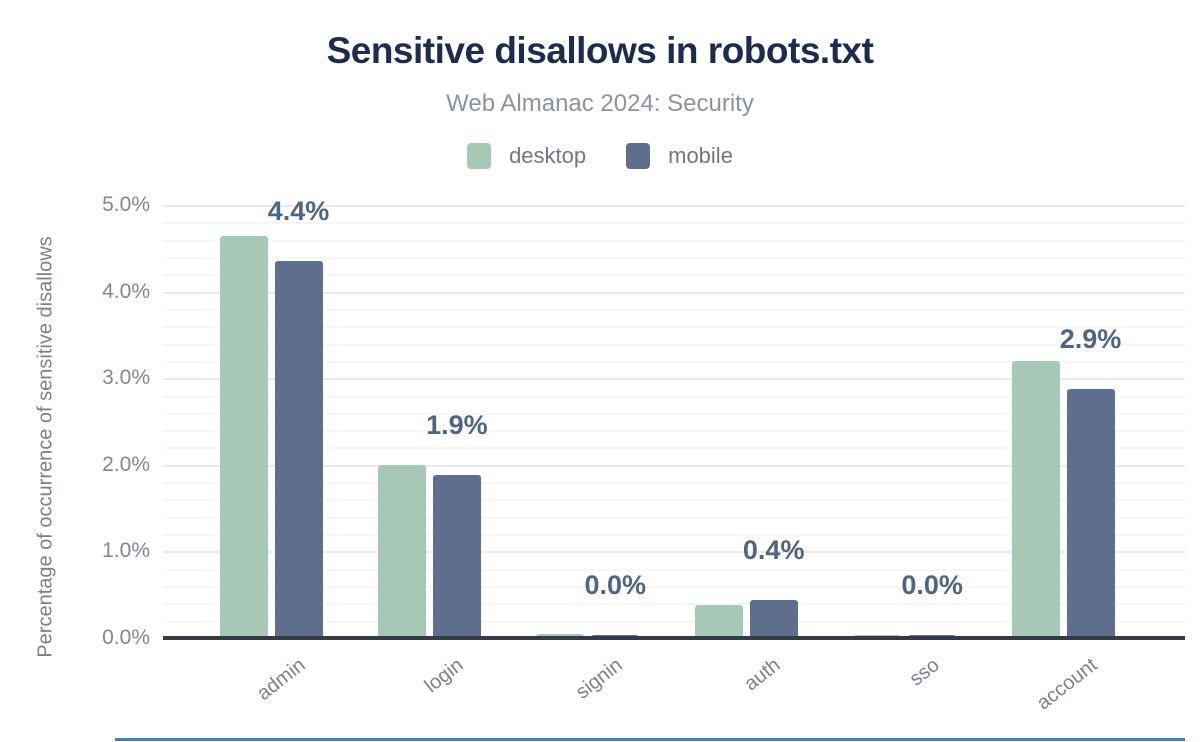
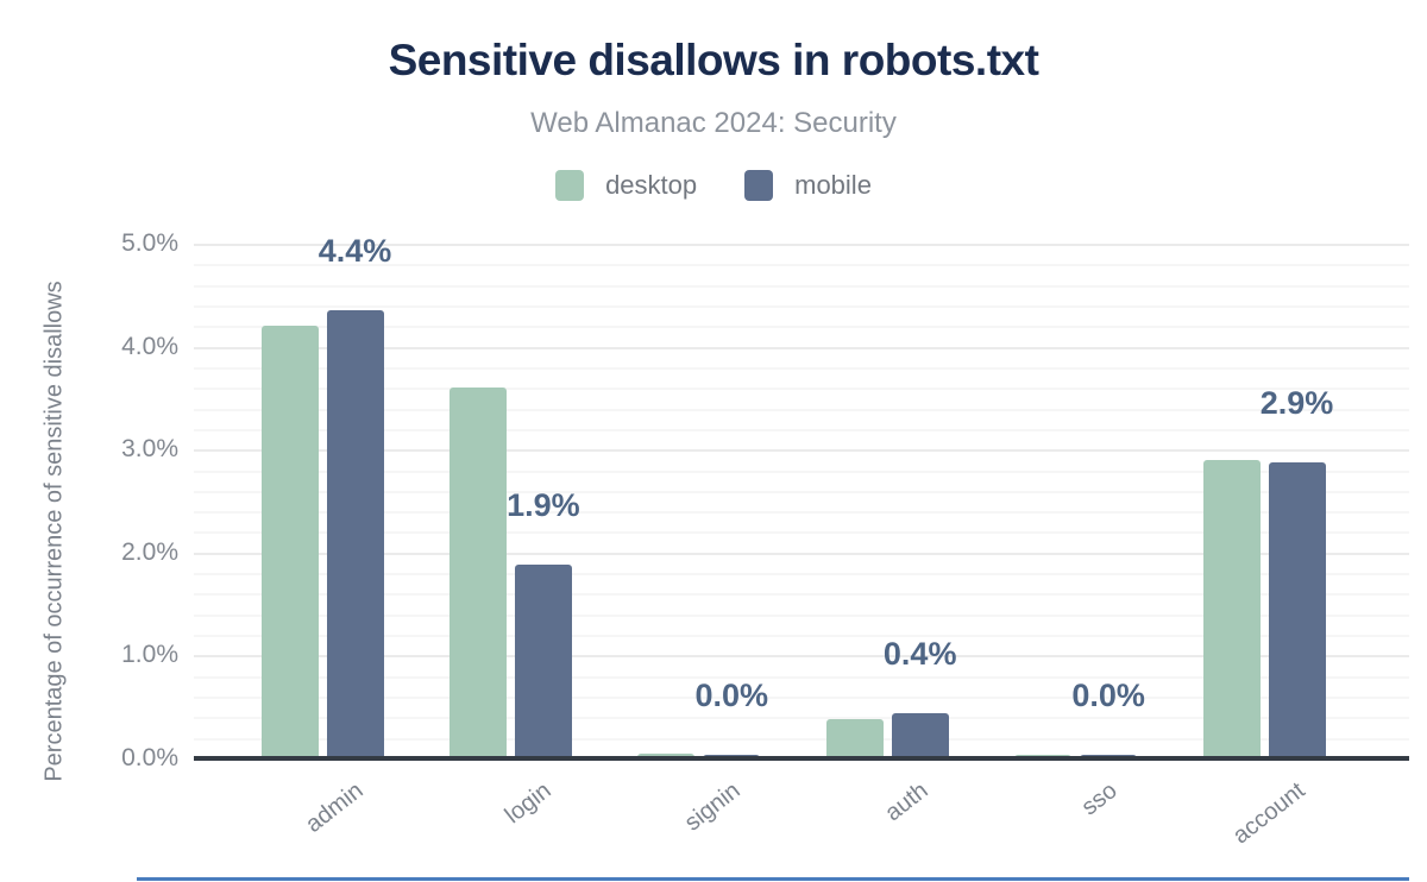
desktop/admin: 4.6% -> 4.2%
desktop/login: 2.0% -> 3.6%
desktop/account: 3.2% -> 2.9%
